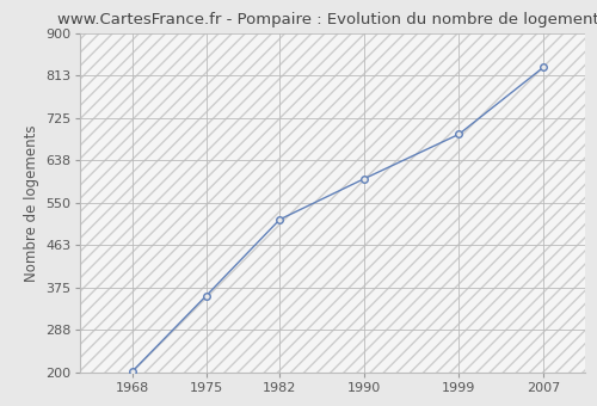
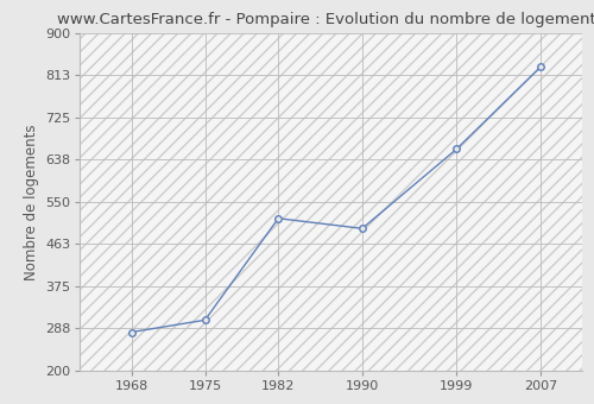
1968: 202 -> 280
1975: 358 -> 305
1990: 600 -> 495
1999: 692 -> 660
